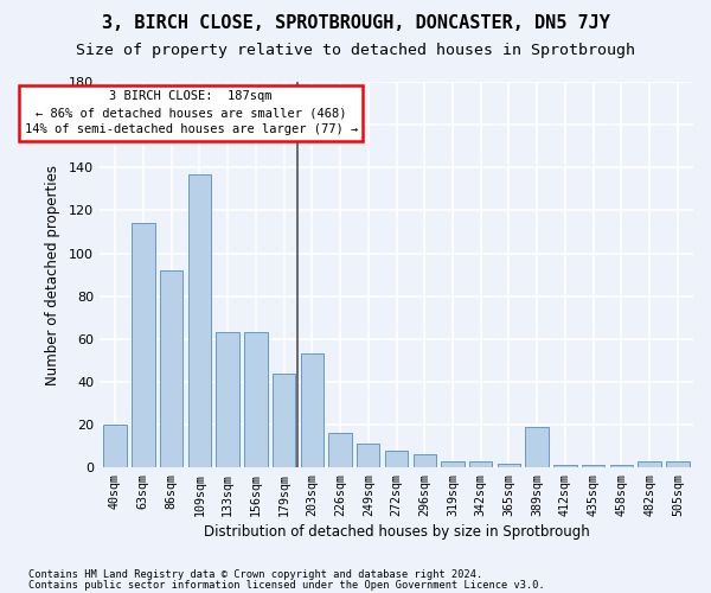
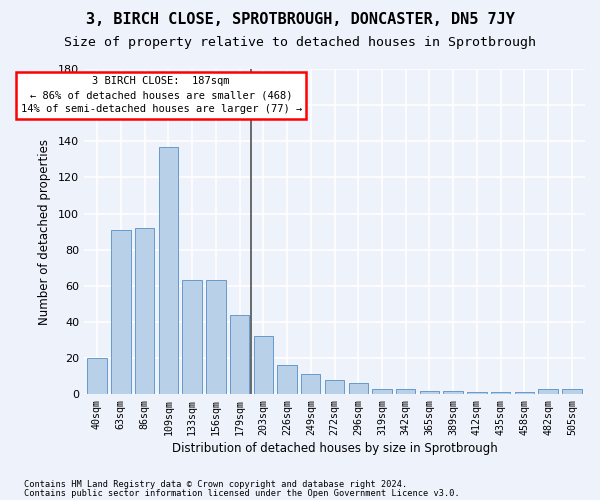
63sqm: 114 -> 91
203sqm: 53 -> 32
389sqm: 19 -> 2
